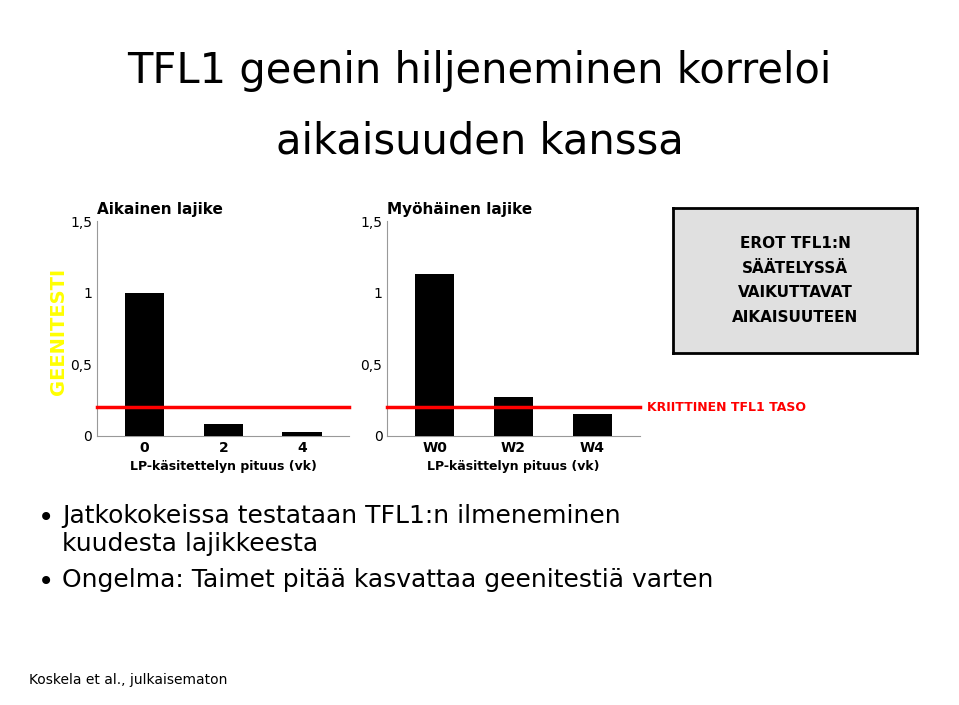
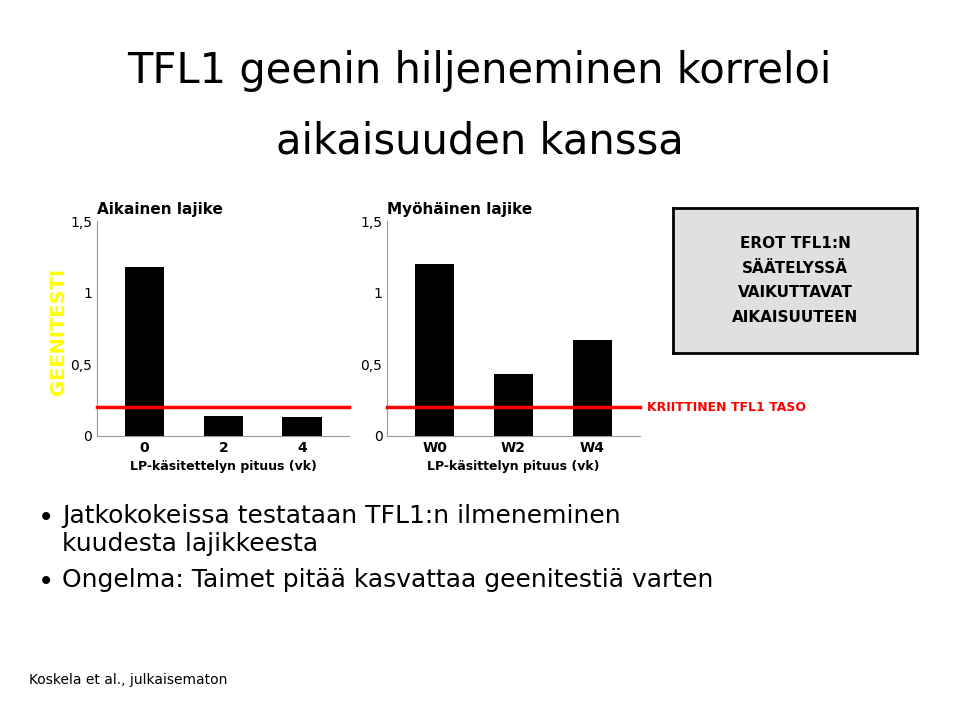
Aikainen lajike/0: 1,00 -> 1,18
Aikainen lajike/2: 0,08 -> 0,14
Aikainen lajike/4: 0,03 -> 0,13
Myöhäinen lajike/W0: 1,13 -> 1,20
Myöhäinen lajike/W2: 0,27 -> 0,43
Myöhäinen lajike/W4: 0,15 -> 0,67
